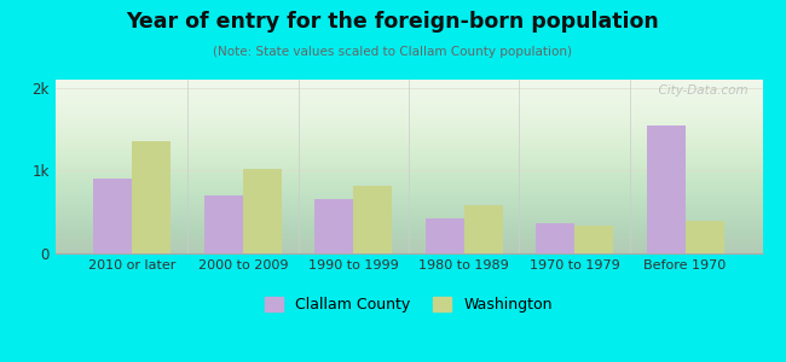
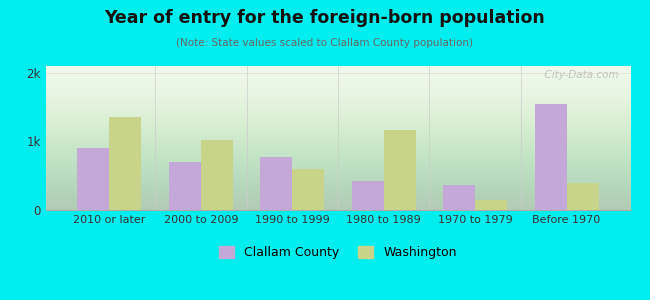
Clallam County/1990 to 1999: 0.66k -> 0.78k
Washington/1990 to 1999: 0.82k -> 0.60k
Washington/1980 to 1989: 0.59k -> 1.16k
Washington/1970 to 1979: 0.33k -> 0.14k
